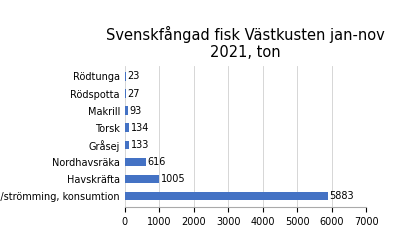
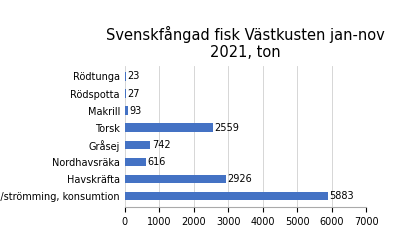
Torsk: 134 -> 2559
Gråsej: 133 -> 742
Havskräfta: 1005 -> 2926
